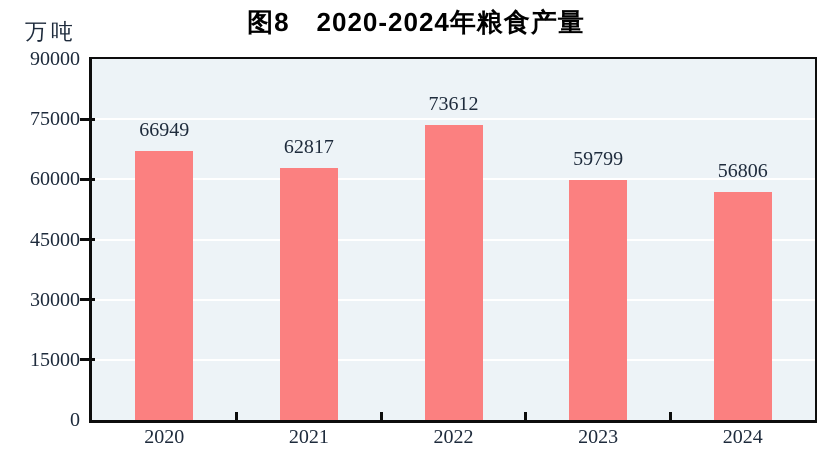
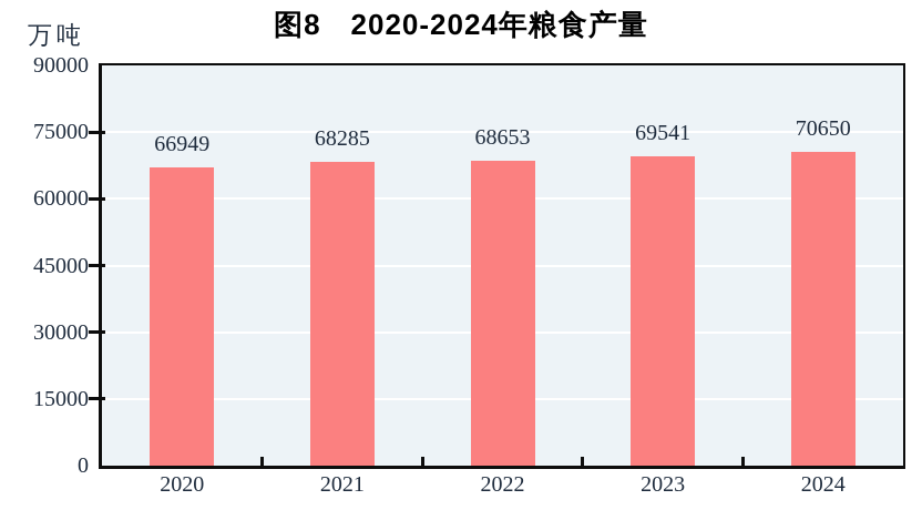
2021: 62817 -> 68285
2022: 73612 -> 68653
2023: 59799 -> 69541
2024: 56806 -> 70650
